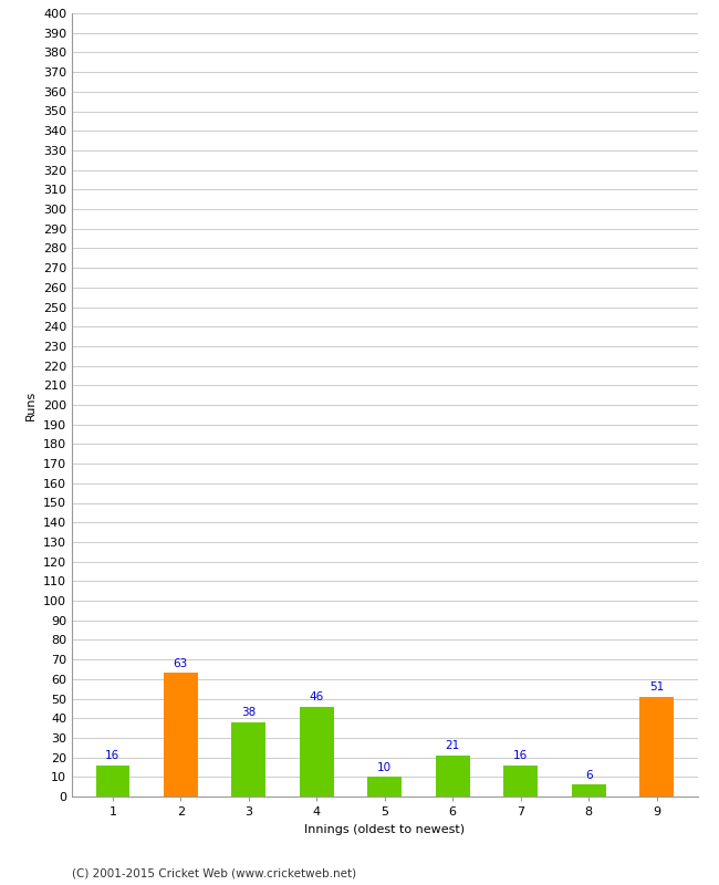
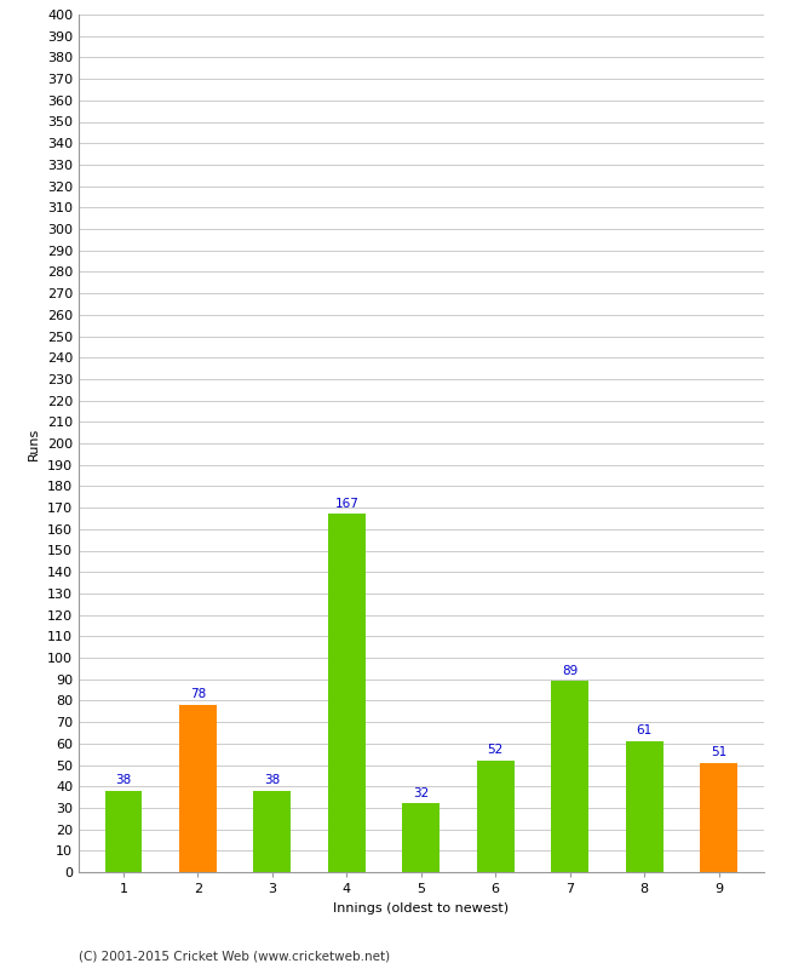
1: 16 -> 38
2: 63 -> 78
4: 46 -> 167
5: 10 -> 32
6: 21 -> 52
7: 16 -> 89
8: 6 -> 61
